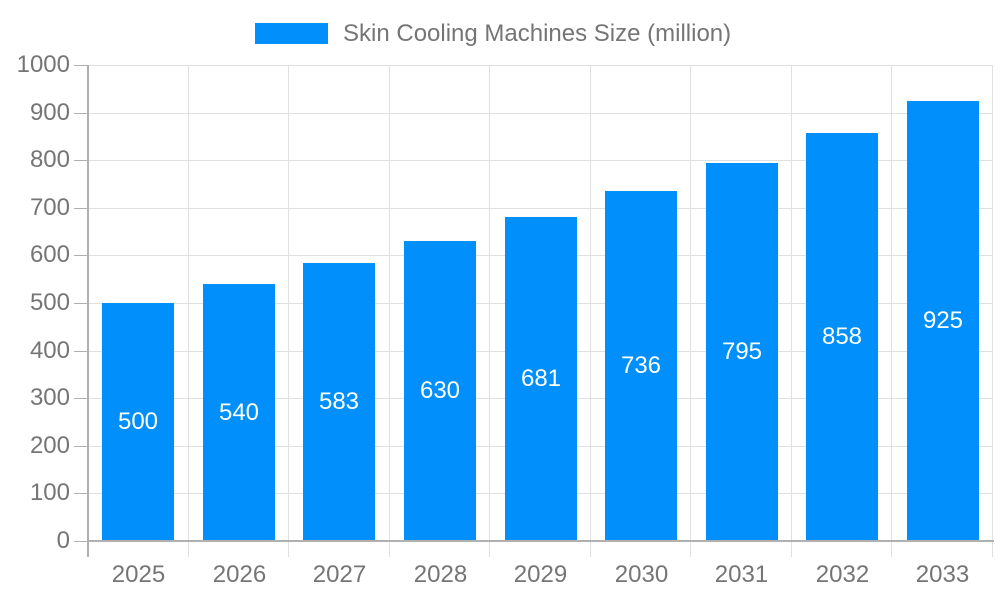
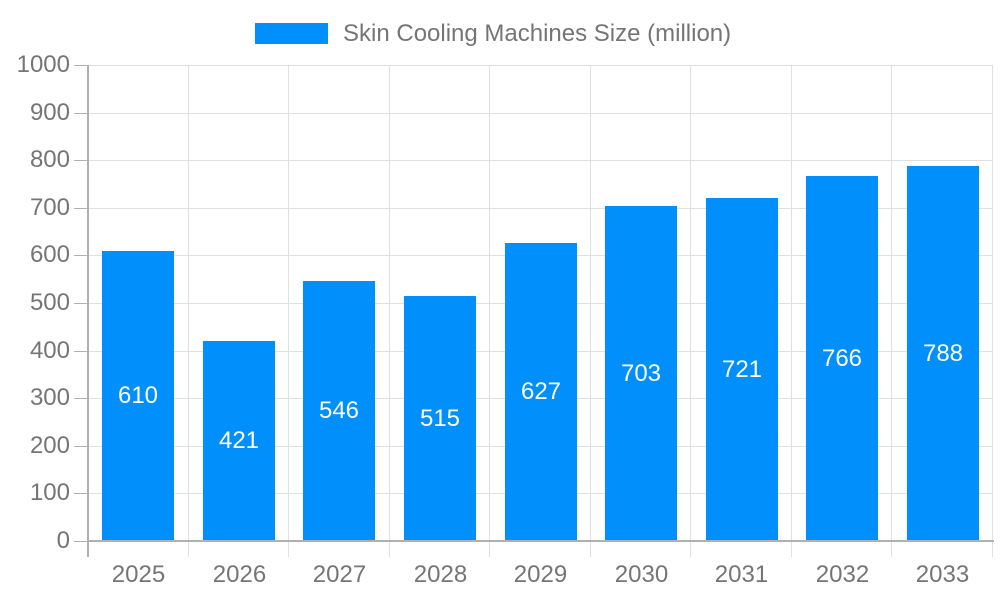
2025: 500 -> 610
2026: 540 -> 421
2027: 583 -> 546
2028: 630 -> 515
2029: 681 -> 627
2030: 736 -> 703
2031: 795 -> 721
2032: 858 -> 766
2033: 925 -> 788
